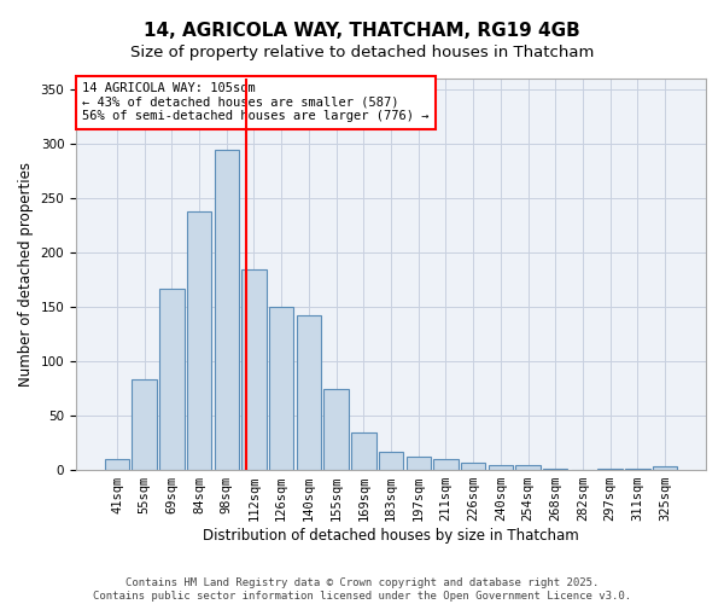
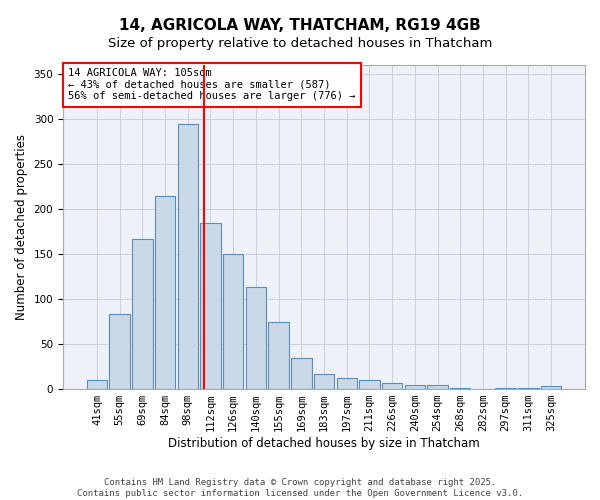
84sqm: 238 -> 215
140sqm: 142 -> 113
